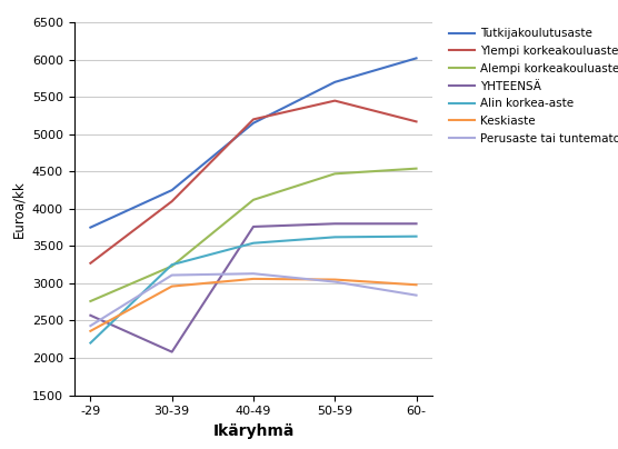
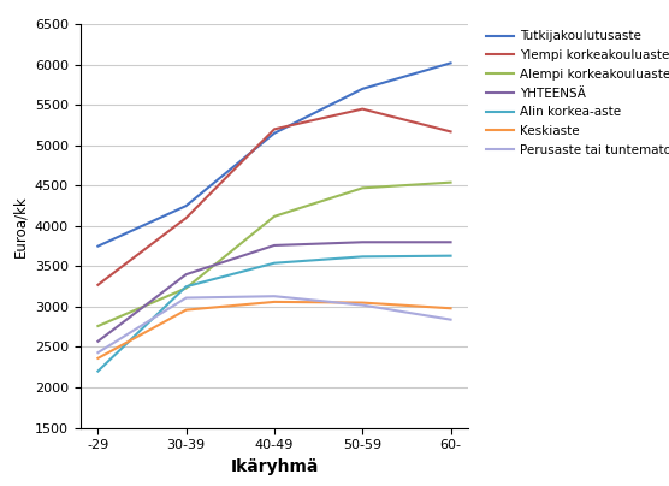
YHTEENSÄ/30-39: 2080 -> 3400
